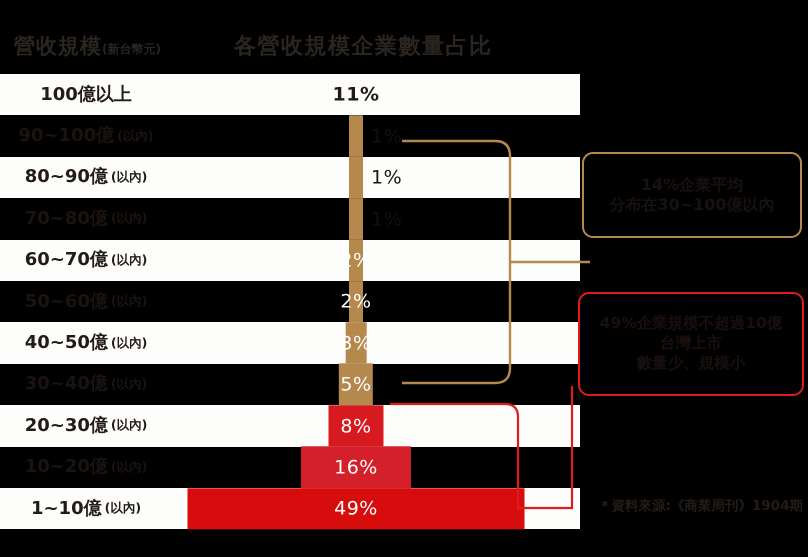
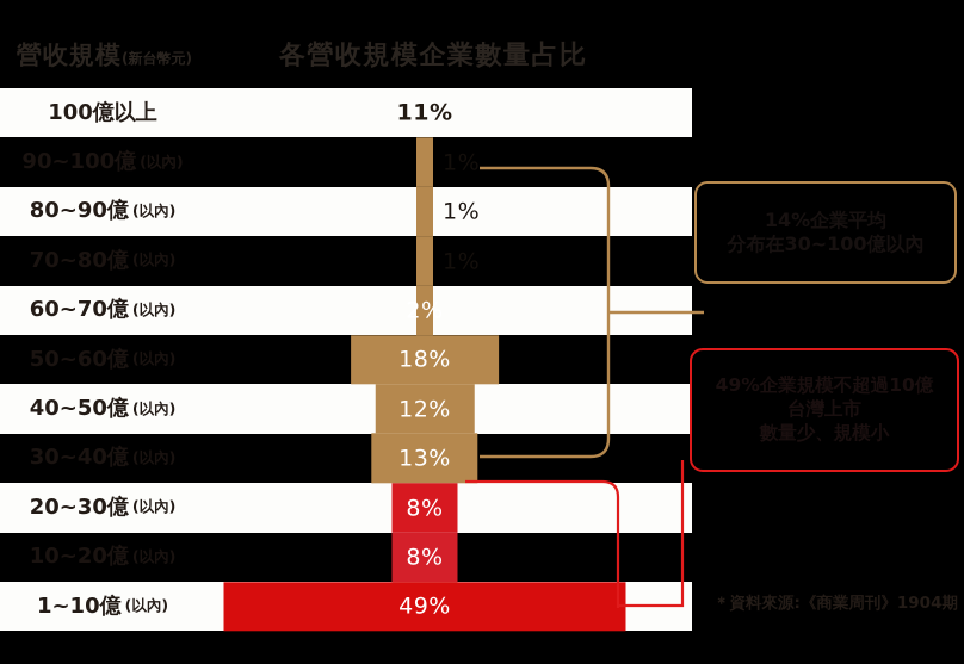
50~60億: 2% -> 18%
40~50億: 3% -> 12%
30~40億: 5% -> 13%
10~20億: 16% -> 8%
